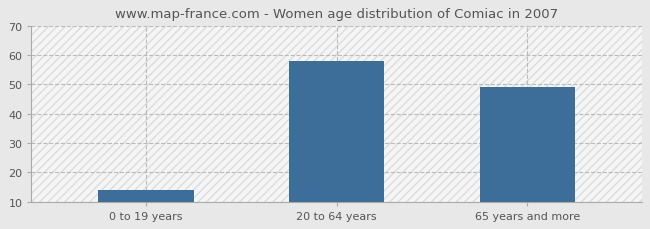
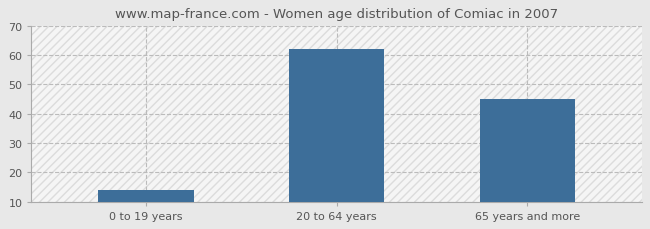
20 to 64 years: 58 -> 62
65 years and more: 49 -> 45
